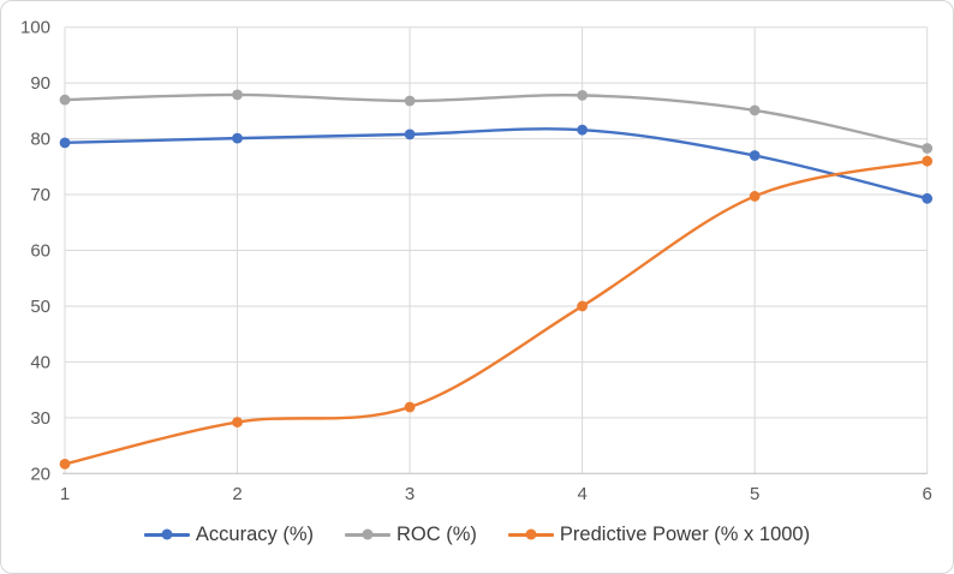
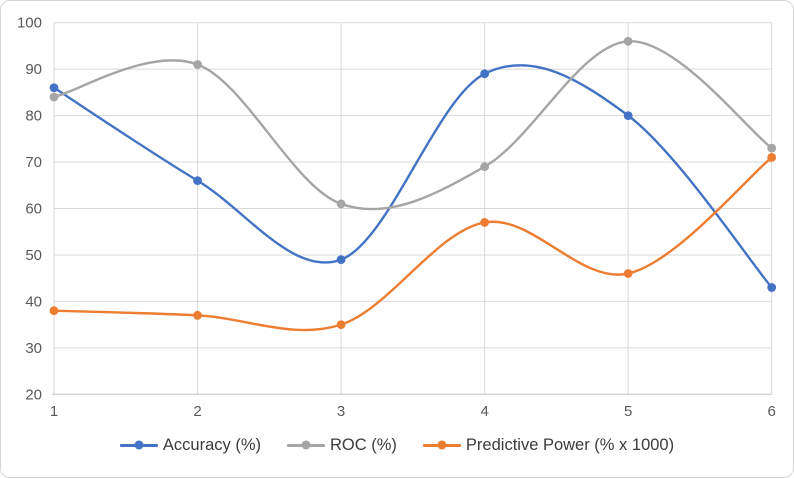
Accuracy (%)/1: 79 -> 86
ROC (%)/1: 87 -> 84
Predictive Power (% x 1000)/1: 22 -> 38
Accuracy (%)/2: 80 -> 66
ROC (%)/2: 88 -> 91
Predictive Power (% x 1000)/2: 29 -> 37
Accuracy (%)/3: 81 -> 49
ROC (%)/3: 87 -> 61
Predictive Power (% x 1000)/3: 32 -> 35
Accuracy (%)/4: 82 -> 89
ROC (%)/4: 88 -> 69
Predictive Power (% x 1000)/4: 50 -> 57
Accuracy (%)/5: 77 -> 80
ROC (%)/5: 85 -> 96
Predictive Power (% x 1000)/5: 70 -> 46
Accuracy (%)/6: 69 -> 43
ROC (%)/6: 78 -> 73
Predictive Power (% x 1000)/6: 76 -> 71
